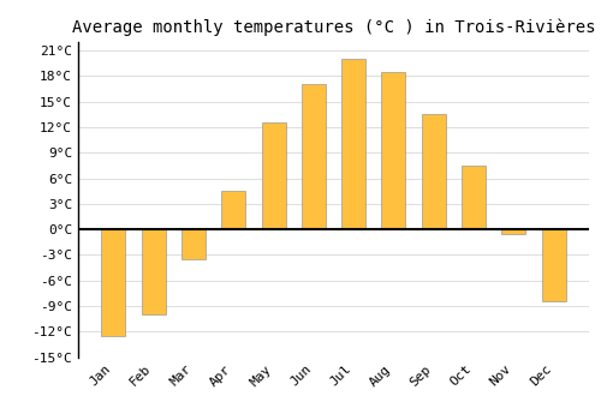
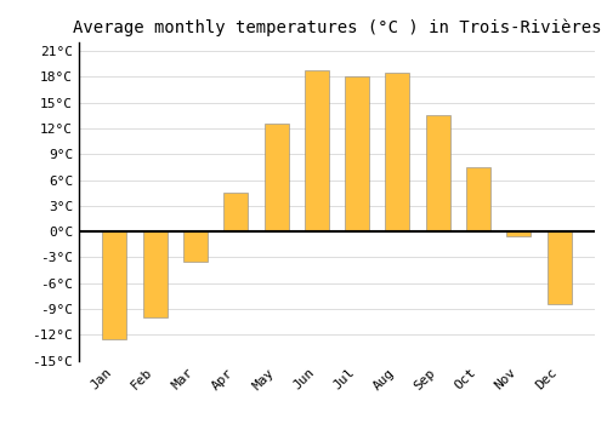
Jun: 17.0°C -> 18.8°C
Jul: 20.0°C -> 18.0°C
